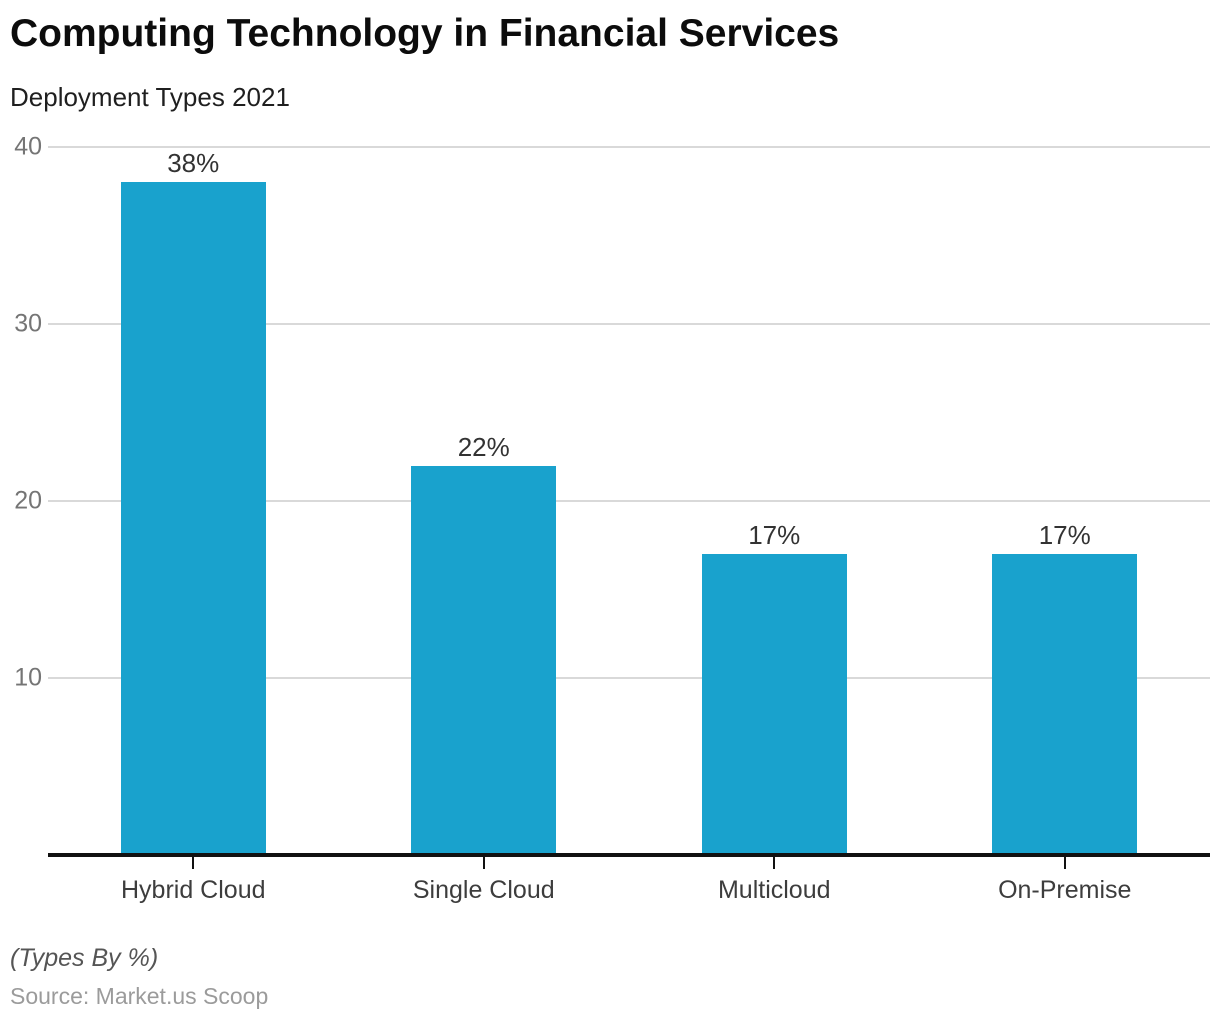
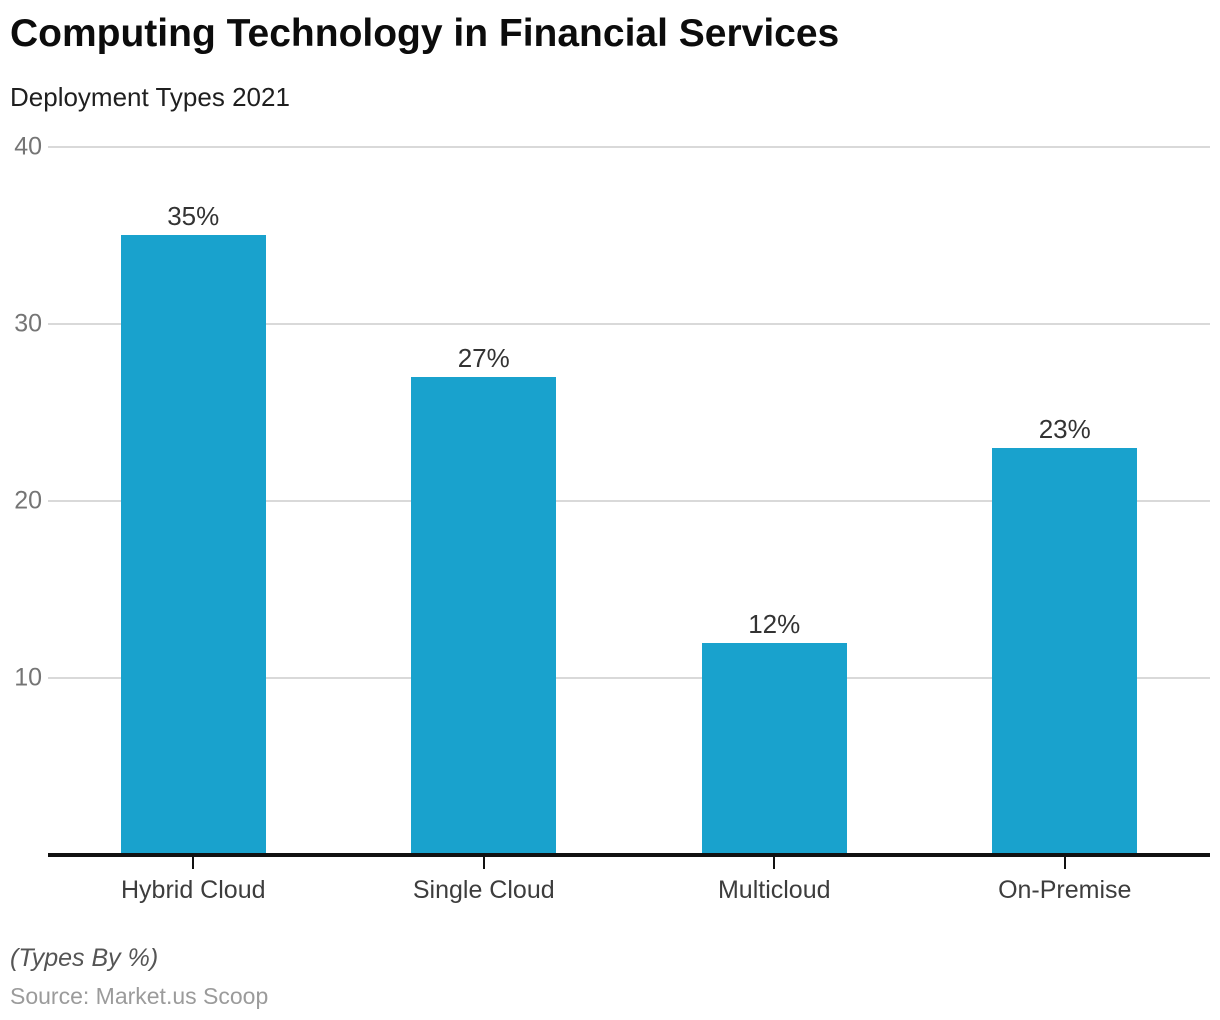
Hybrid Cloud: 38% -> 35%
Single Cloud: 22% -> 27%
Multicloud: 17% -> 12%
On-Premise: 17% -> 23%
